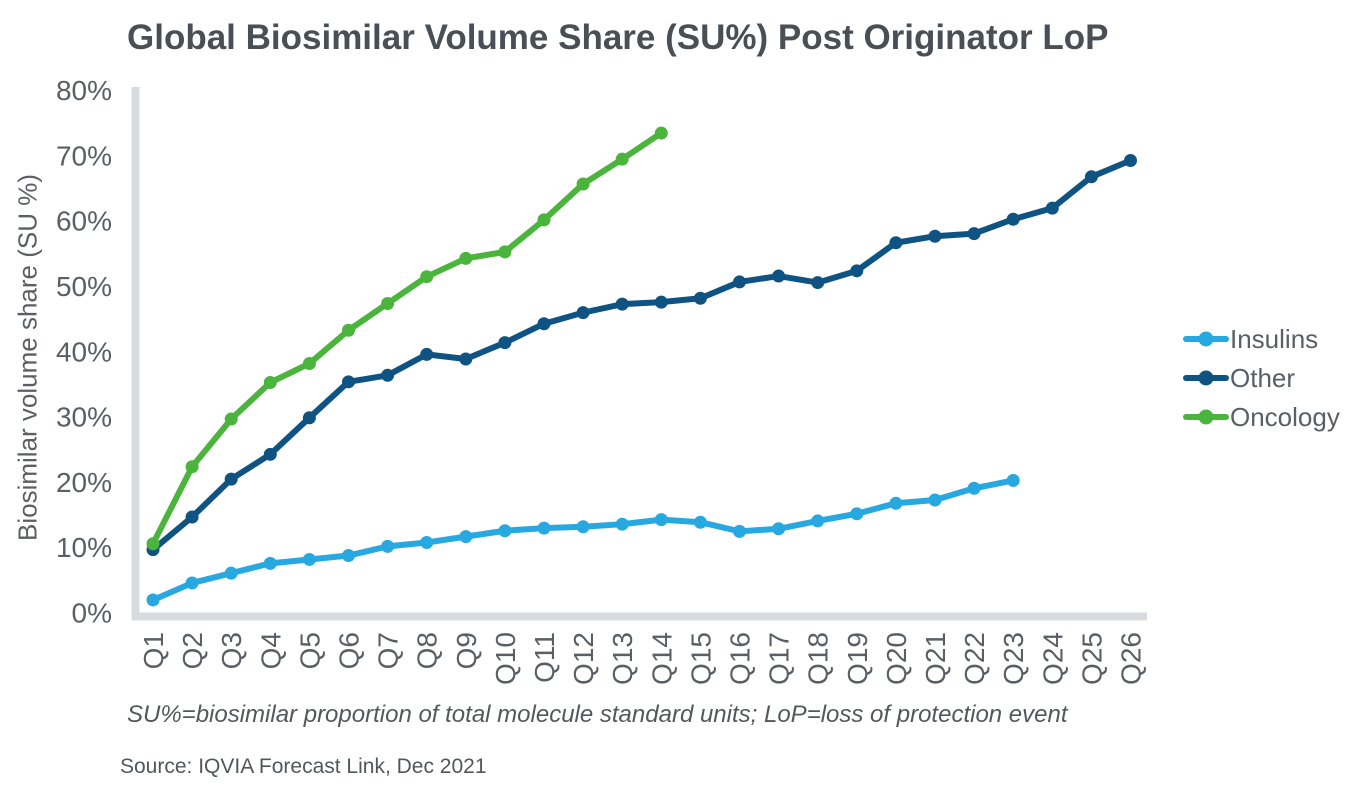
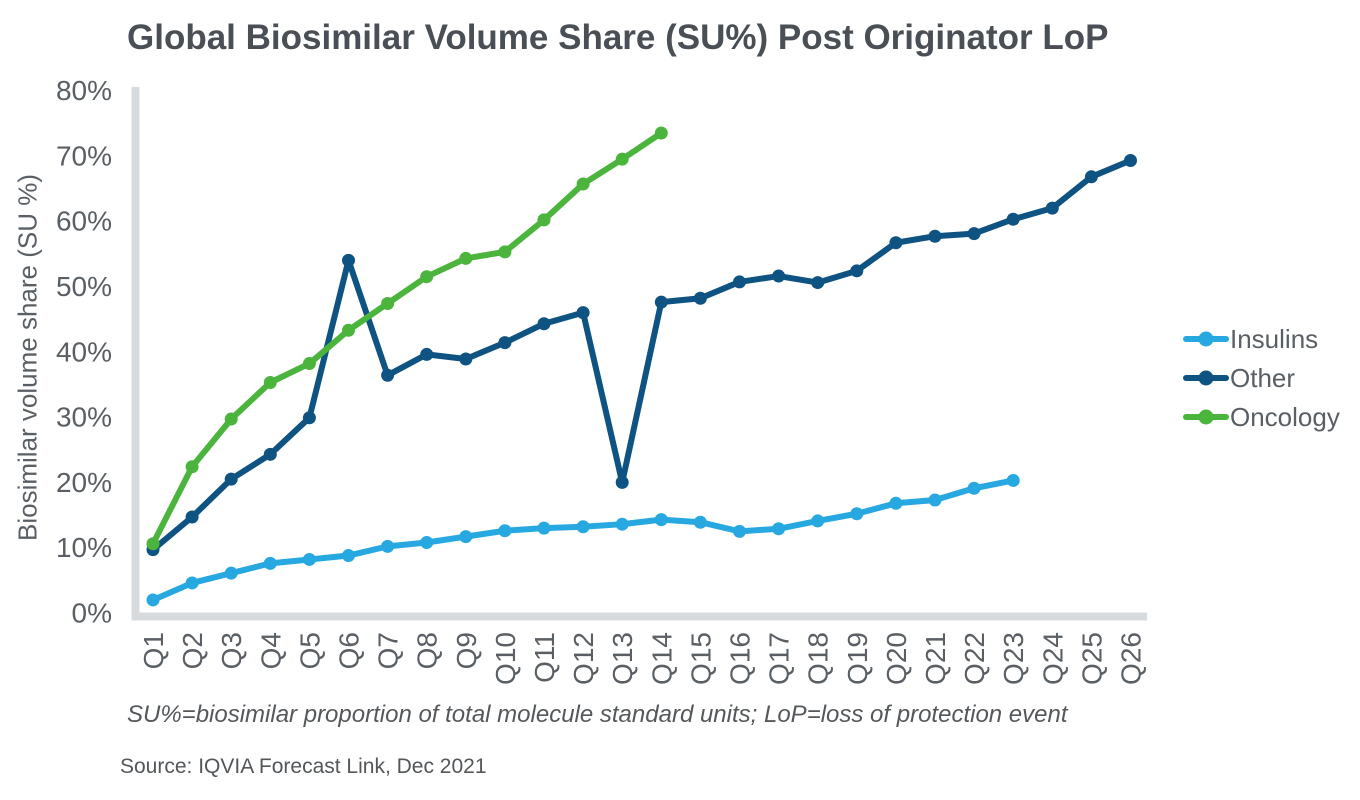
Other/Q6: 35% -> 54%
Other/Q13: 47% -> 20%
